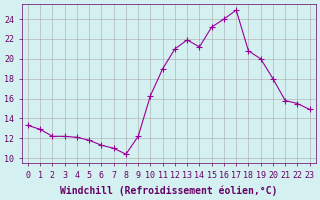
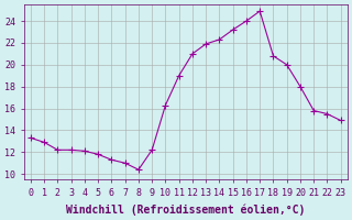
14: 21.2 -> 22.3
